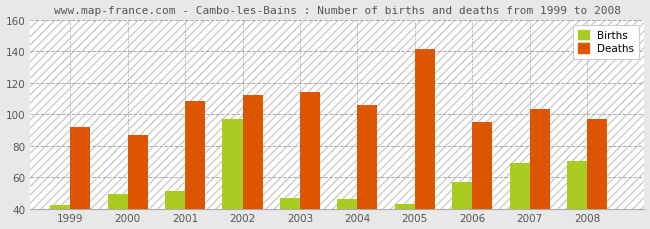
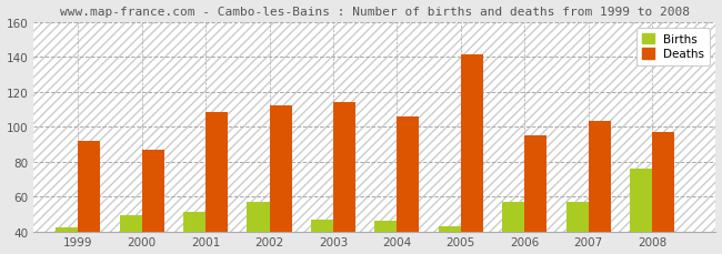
Births/2002: 97 -> 57
Births/2007: 69 -> 57
Births/2008: 70 -> 76
